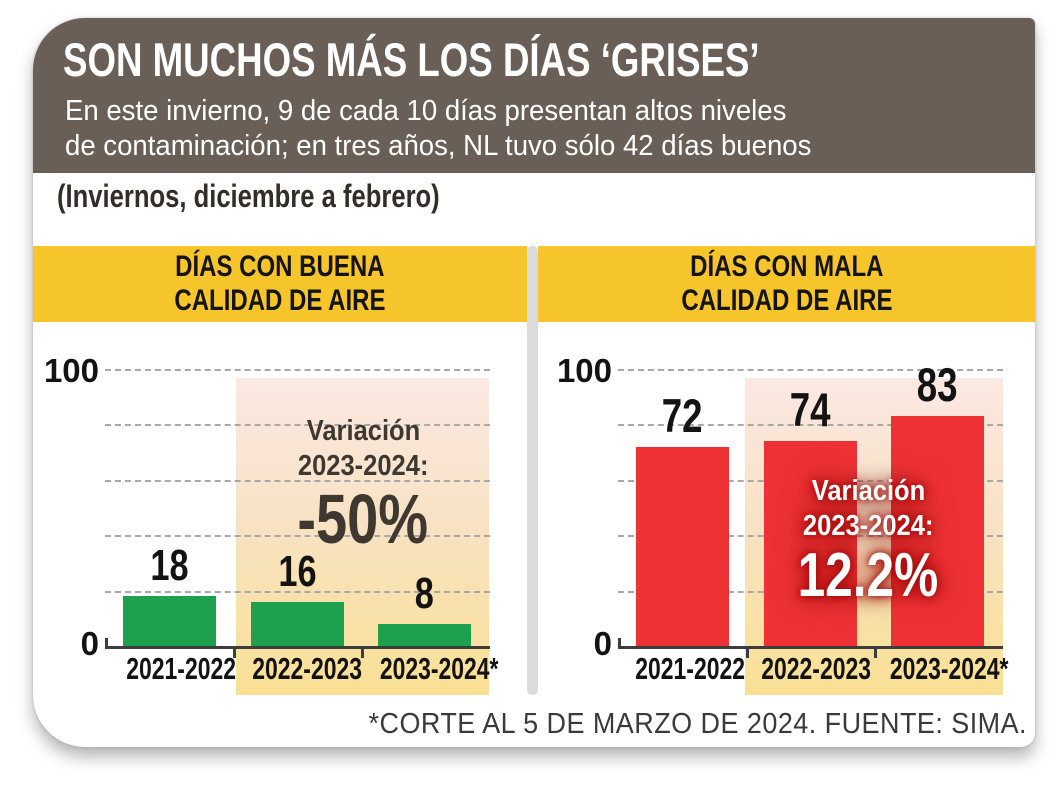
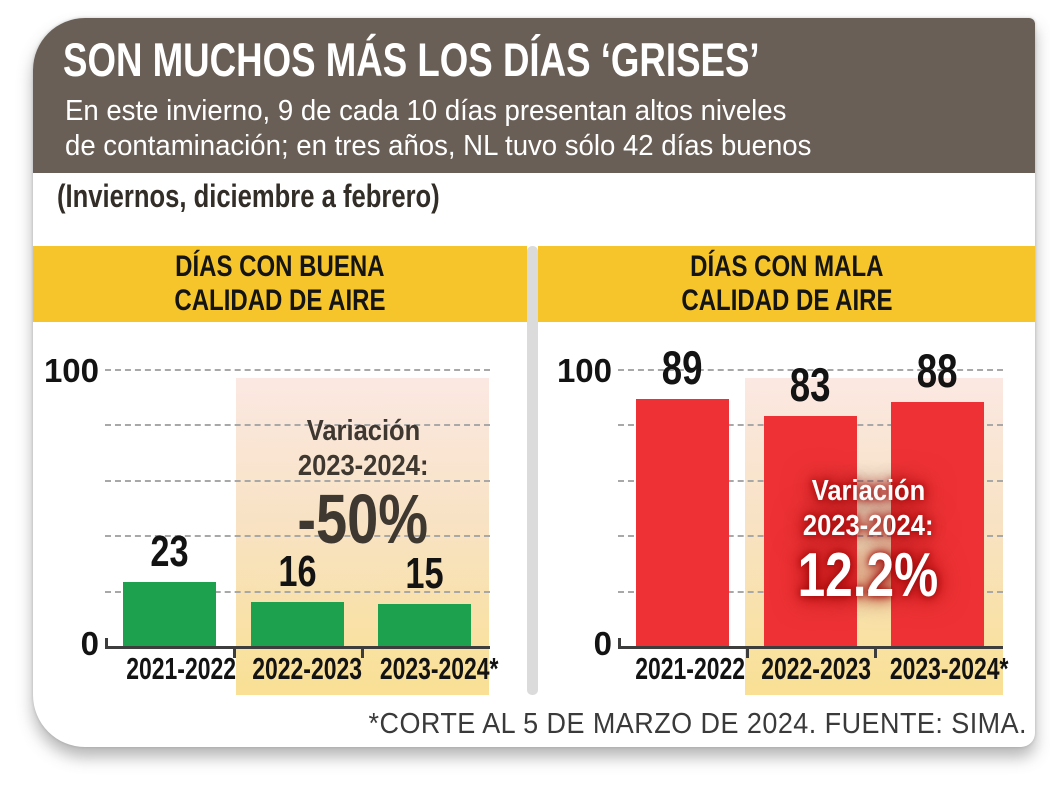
DÍAS CON BUENA CALIDAD DE AIRE/2021-2022: 18 -> 23
DÍAS CON BUENA CALIDAD DE AIRE/2023-2024*: 8 -> 15
DÍAS CON MALA CALIDAD DE AIRE/2021-2022: 72 -> 89
DÍAS CON MALA CALIDAD DE AIRE/2022-2023: 74 -> 83
DÍAS CON MALA CALIDAD DE AIRE/2023-2024*: 83 -> 88
